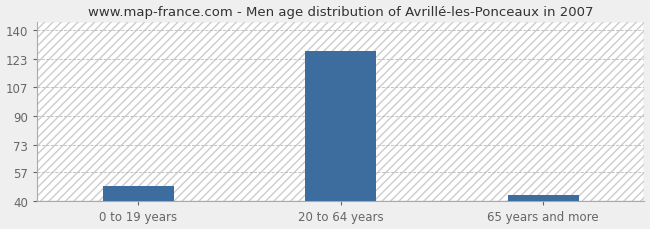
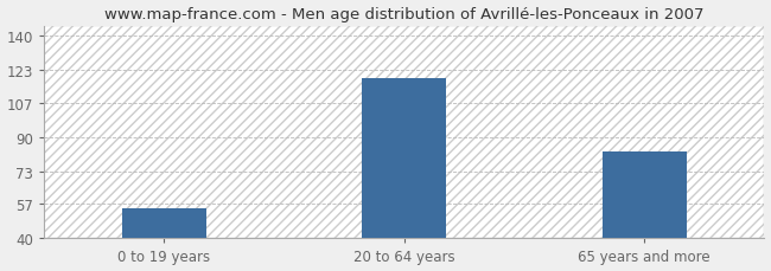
0 to 19 years: 49 -> 55
20 to 64 years: 128 -> 119
65 years and more: 44 -> 83
